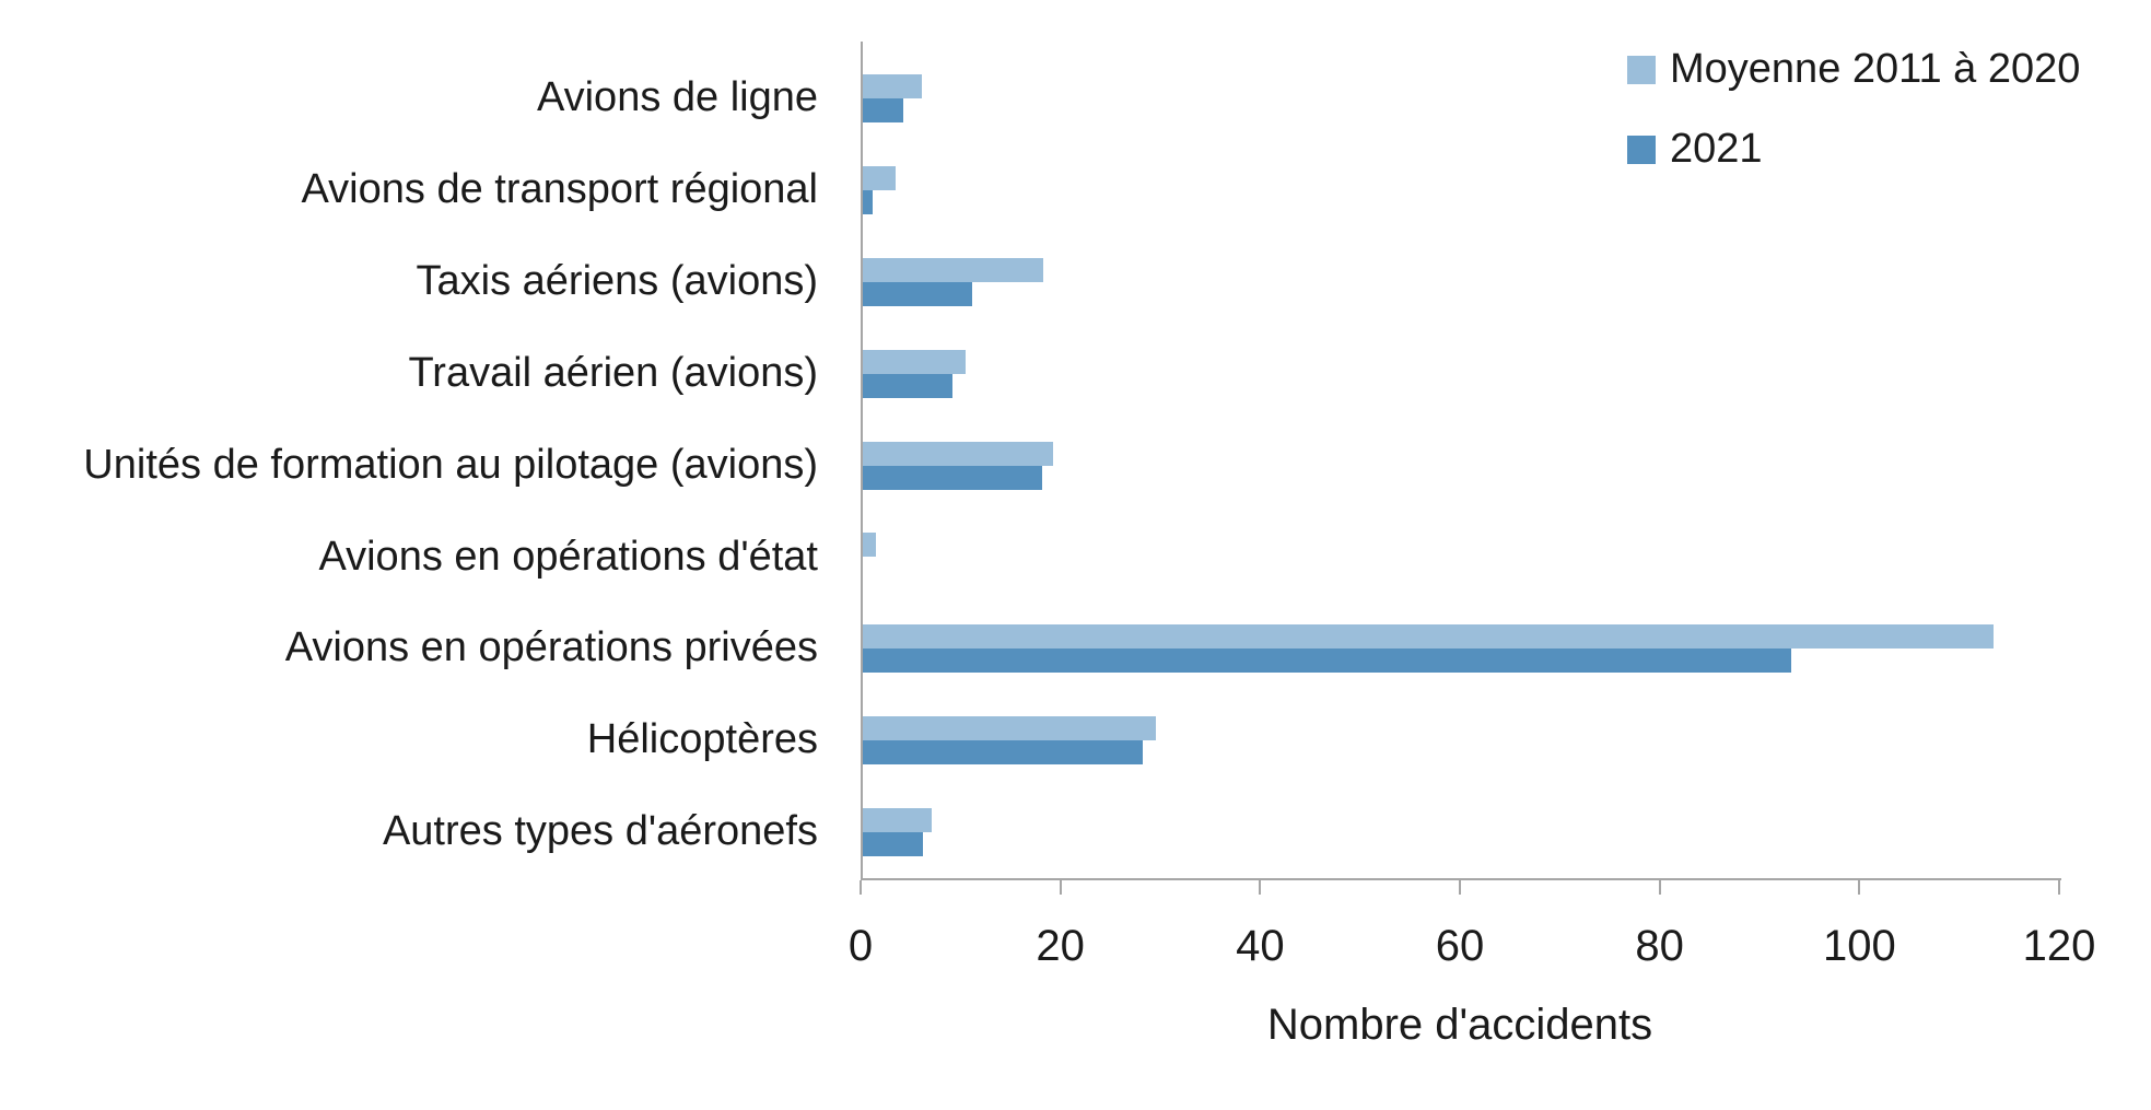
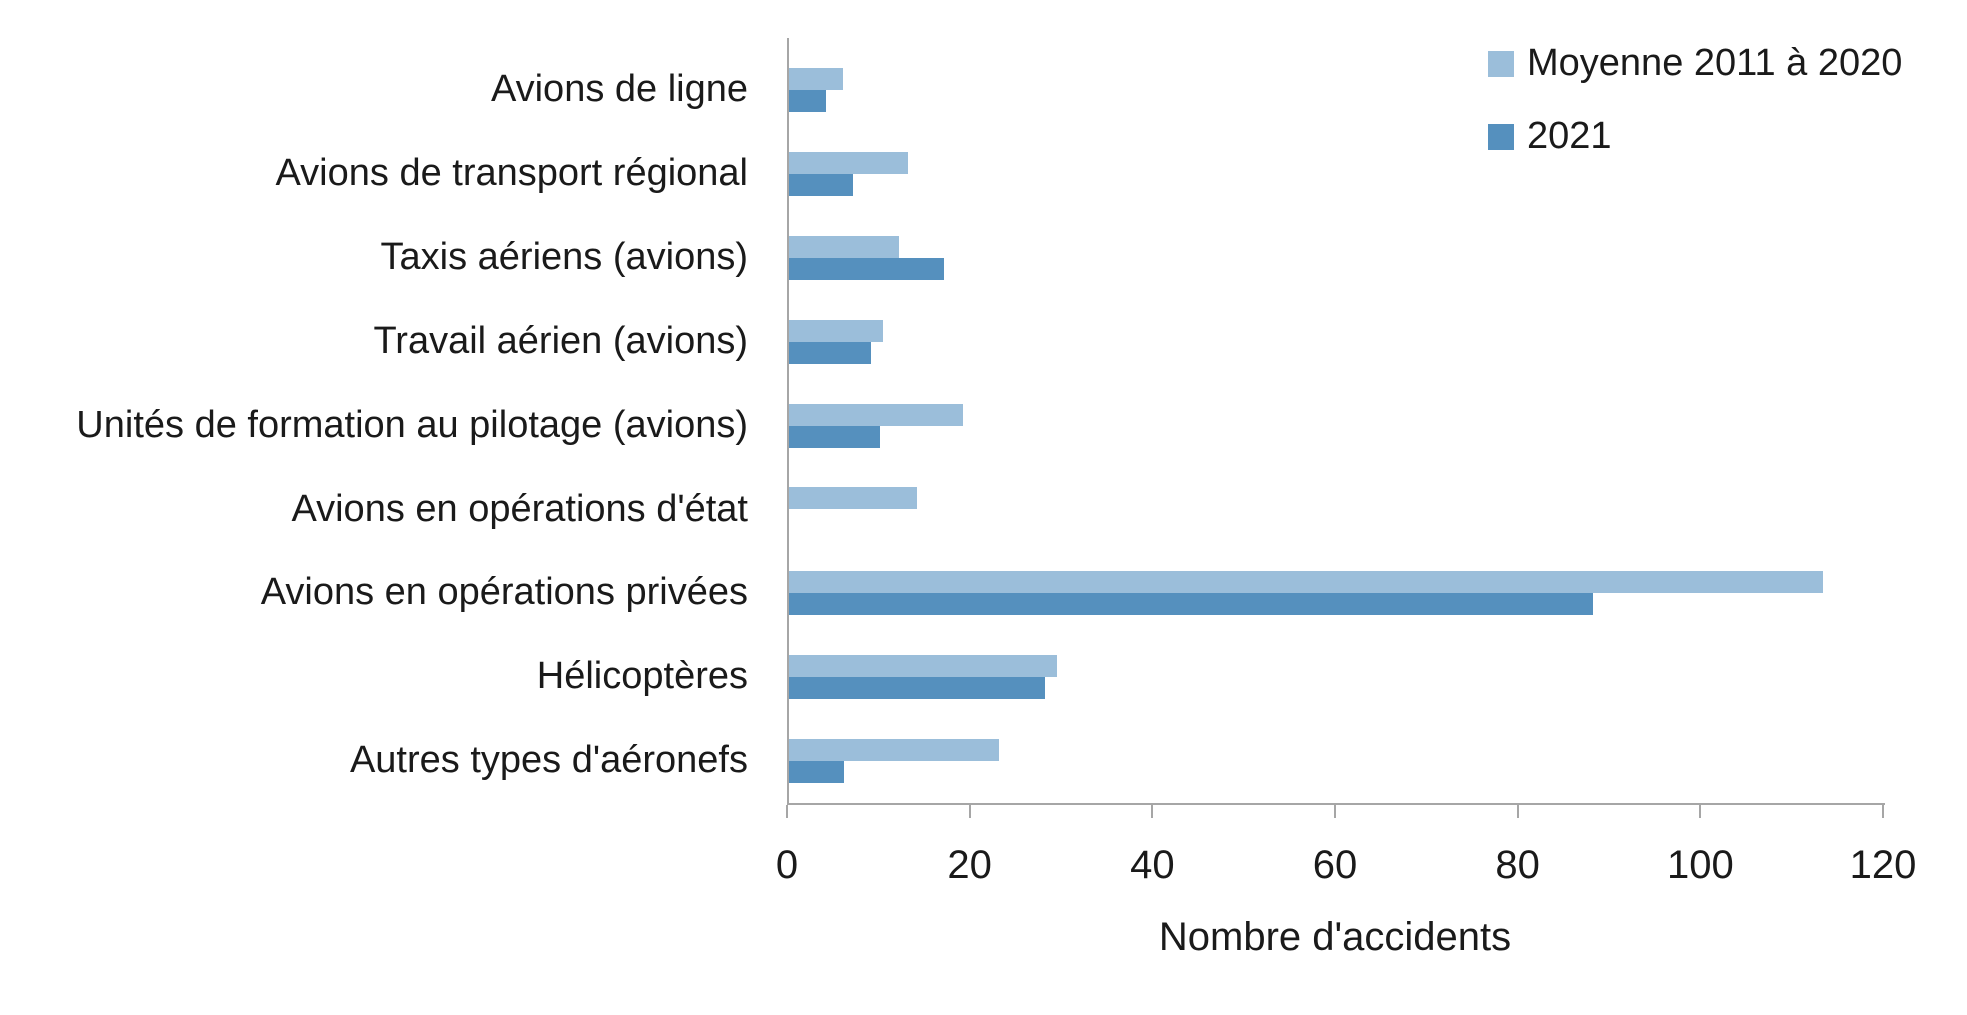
Moyenne 2011 à 2020/Avions de transport régional: 3 -> 13
2021/Avions de transport régional: 1 -> 7
Moyenne 2011 à 2020/Taxis aériens (avions): 18 -> 12
2021/Taxis aériens (avions): 11 -> 17
2021/Unités de formation au pilotage (avions): 18 -> 10
Moyenne 2011 à 2020/Avions en opérations d'état: 1 -> 14
2021/Avions en opérations privées: 93 -> 88
Moyenne 2011 à 2020/Autres types d'aéronefs: 7 -> 23
